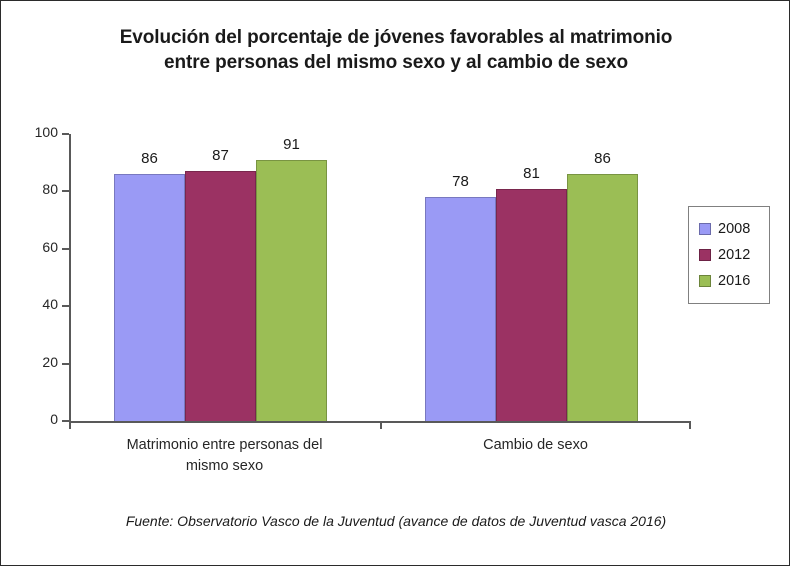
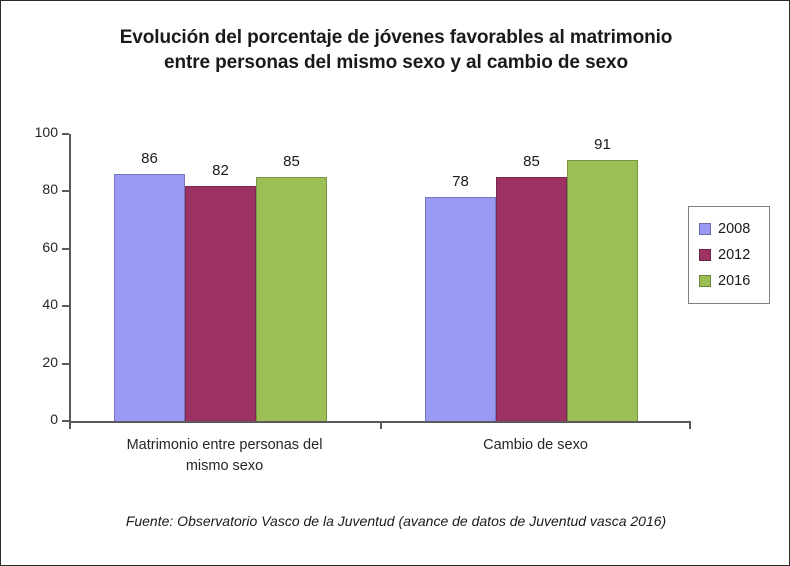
2012/Matrimonio entre personas del mismo sexo: 87 -> 82
2016/Matrimonio entre personas del mismo sexo: 91 -> 85
2012/Cambio de sexo: 81 -> 85
2016/Cambio de sexo: 86 -> 91
